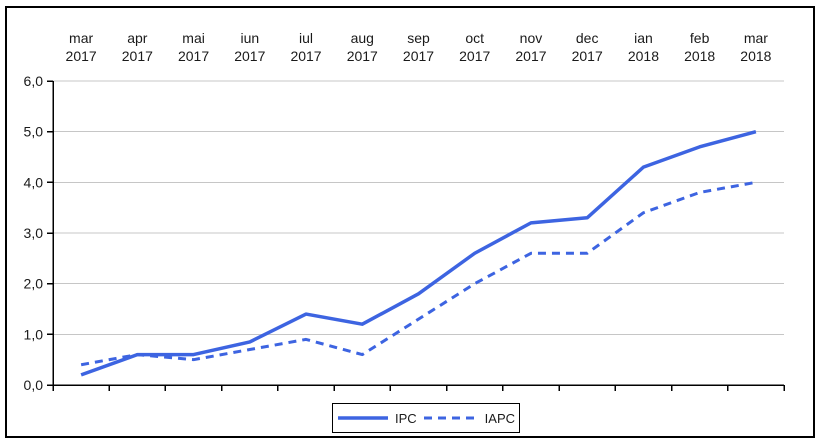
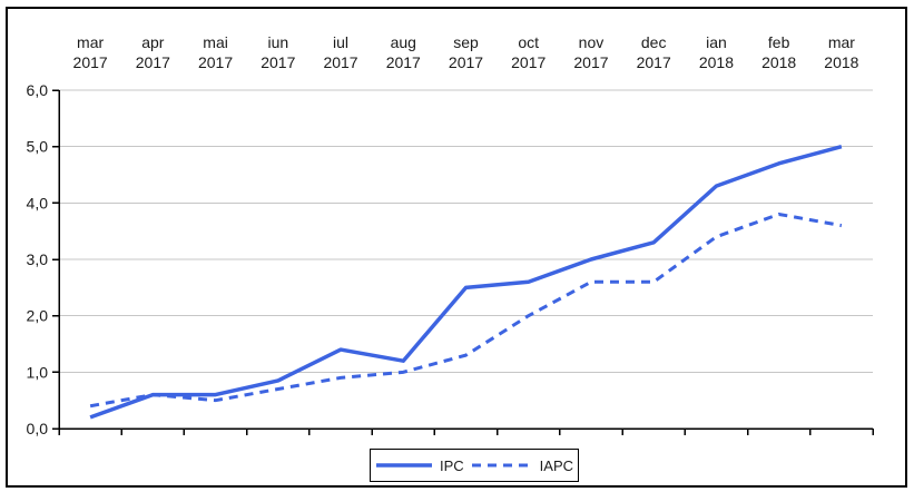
IAPC/aug 2017: 0,6 -> 1,0
IPC/sep 2017: 1,8 -> 2,5
IPC/nov 2017: 3,2 -> 3,0
IAPC/mar 2018: 4,0 -> 3,6
